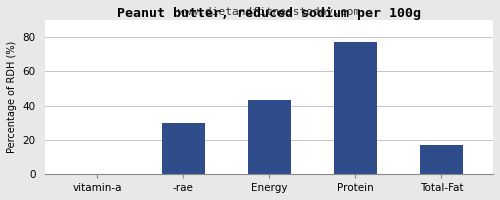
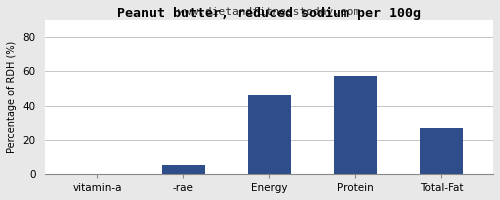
-rae: 30 -> 5
Energy: 43 -> 46
Protein: 77 -> 57
Total-Fat: 17 -> 27
